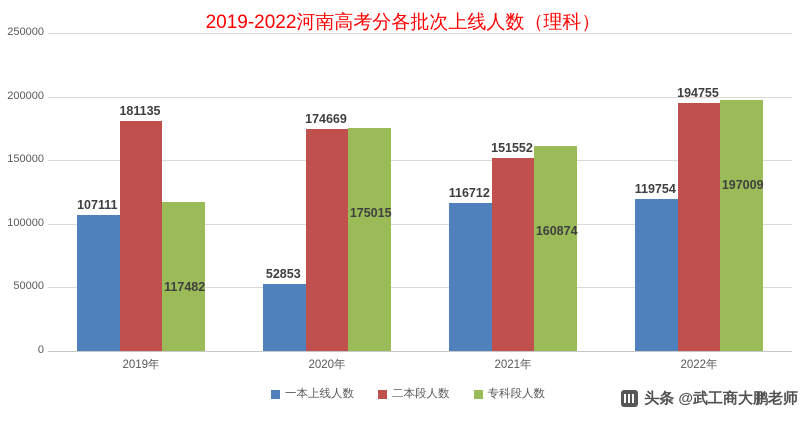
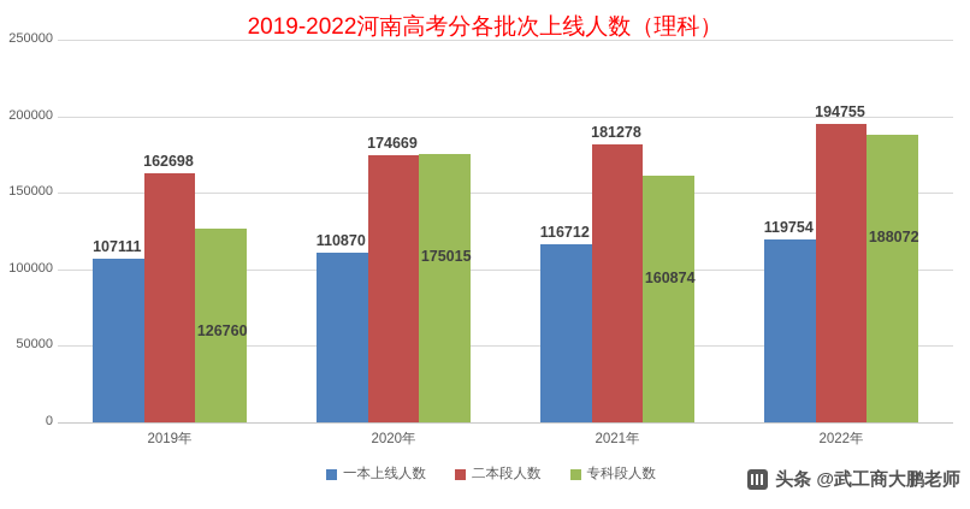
二本段人数/2019年: 181135 -> 162698
专科段人数/2019年: 117482 -> 126760
一本上线人数/2020年: 52853 -> 110870
二本段人数/2021年: 151552 -> 181278
专科段人数/2022年: 197009 -> 188072
